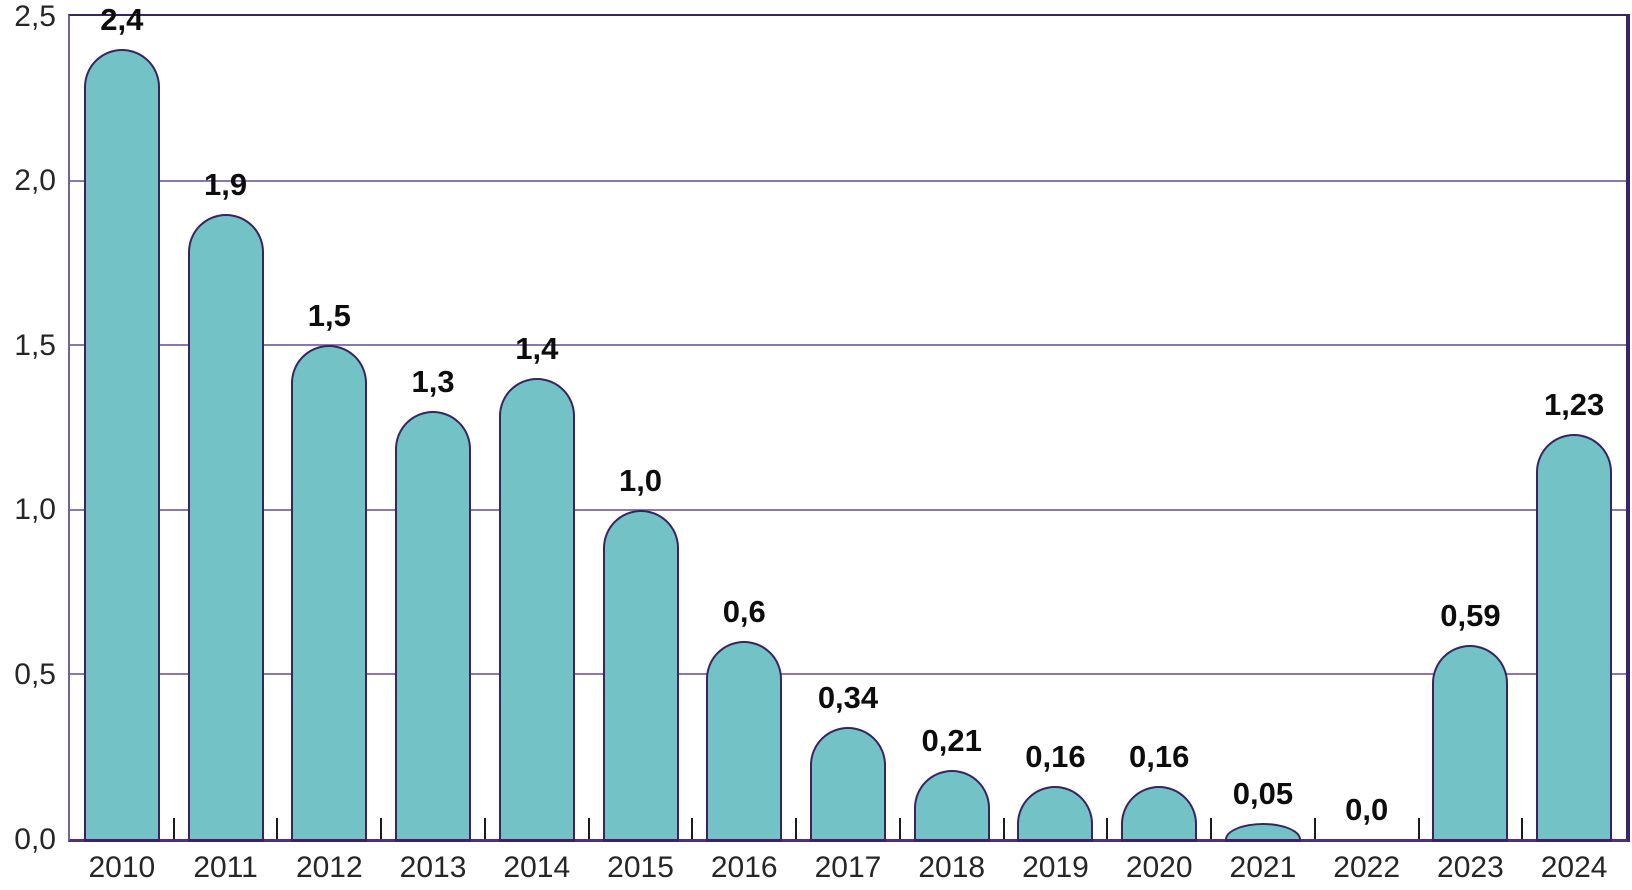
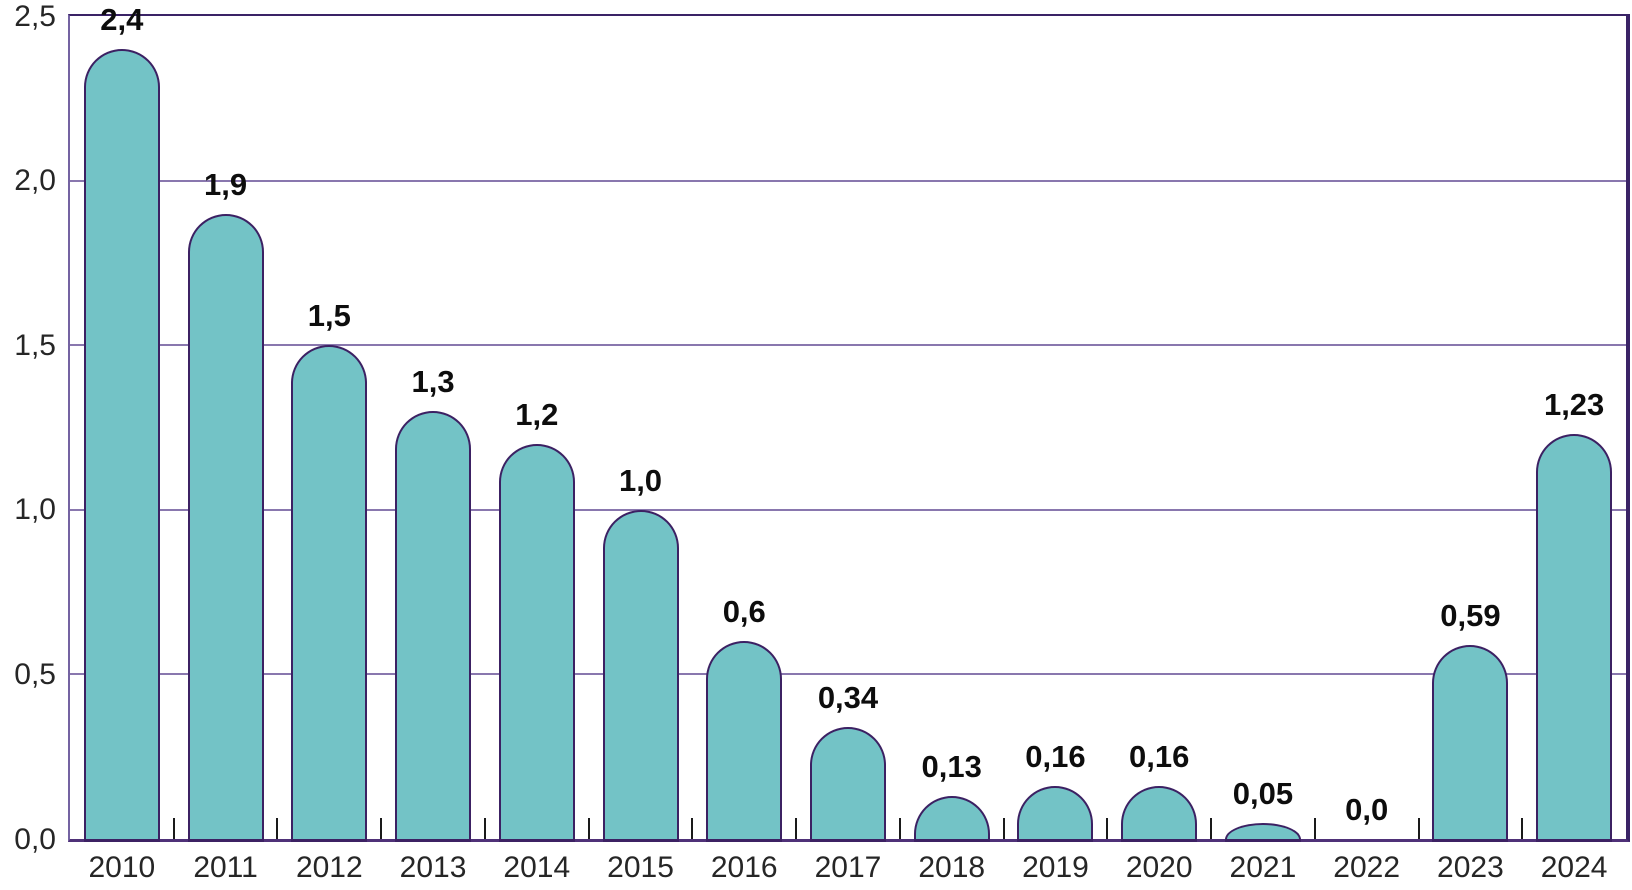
2014: 1,4 -> 1,2
2018: 0,21 -> 0,13
